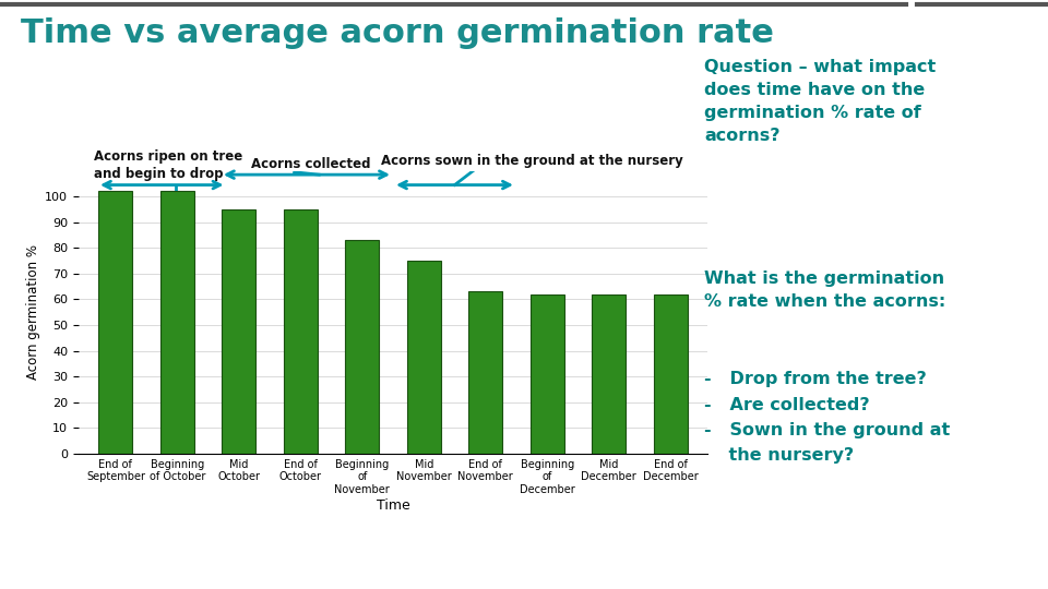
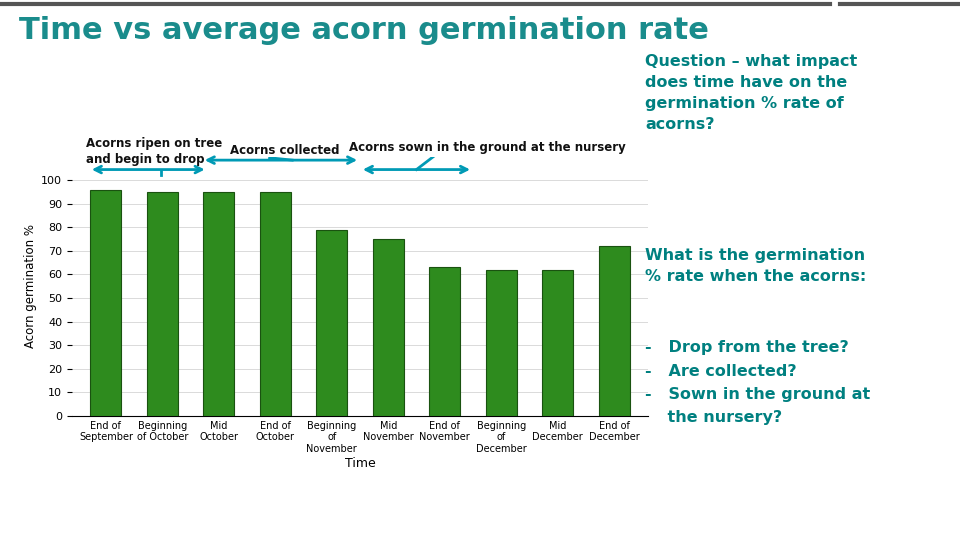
End of September: 102 -> 96
Beginning of October: 102 -> 95
Beginning of November: 83 -> 79
End of December: 62 -> 72
